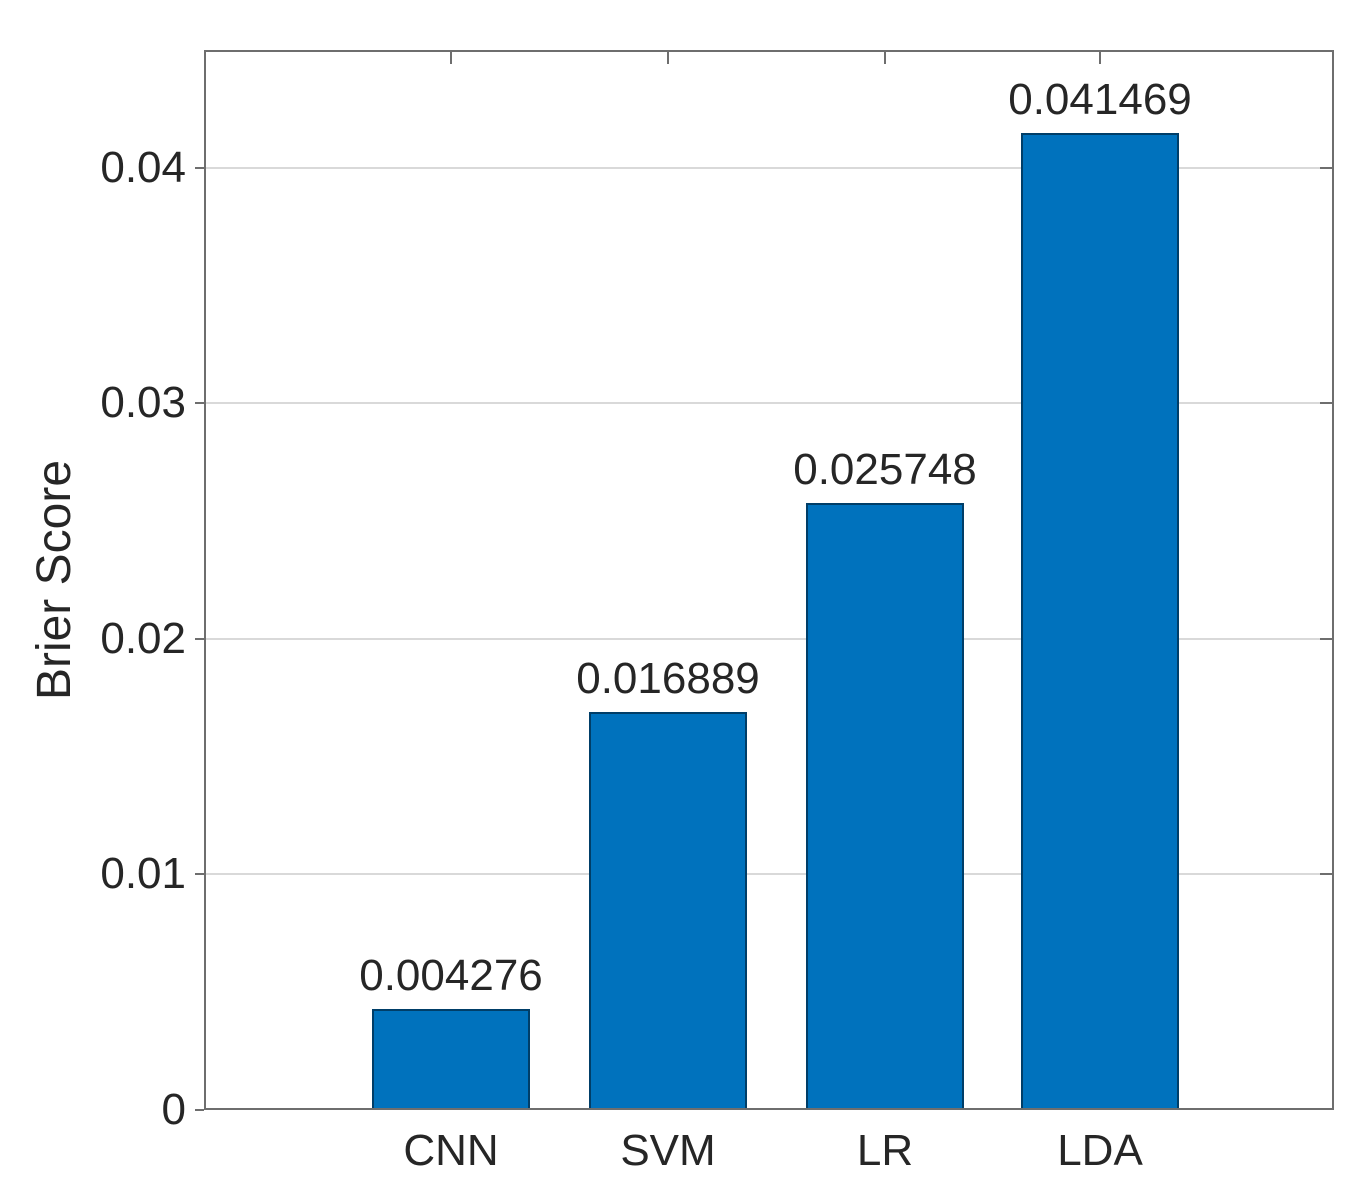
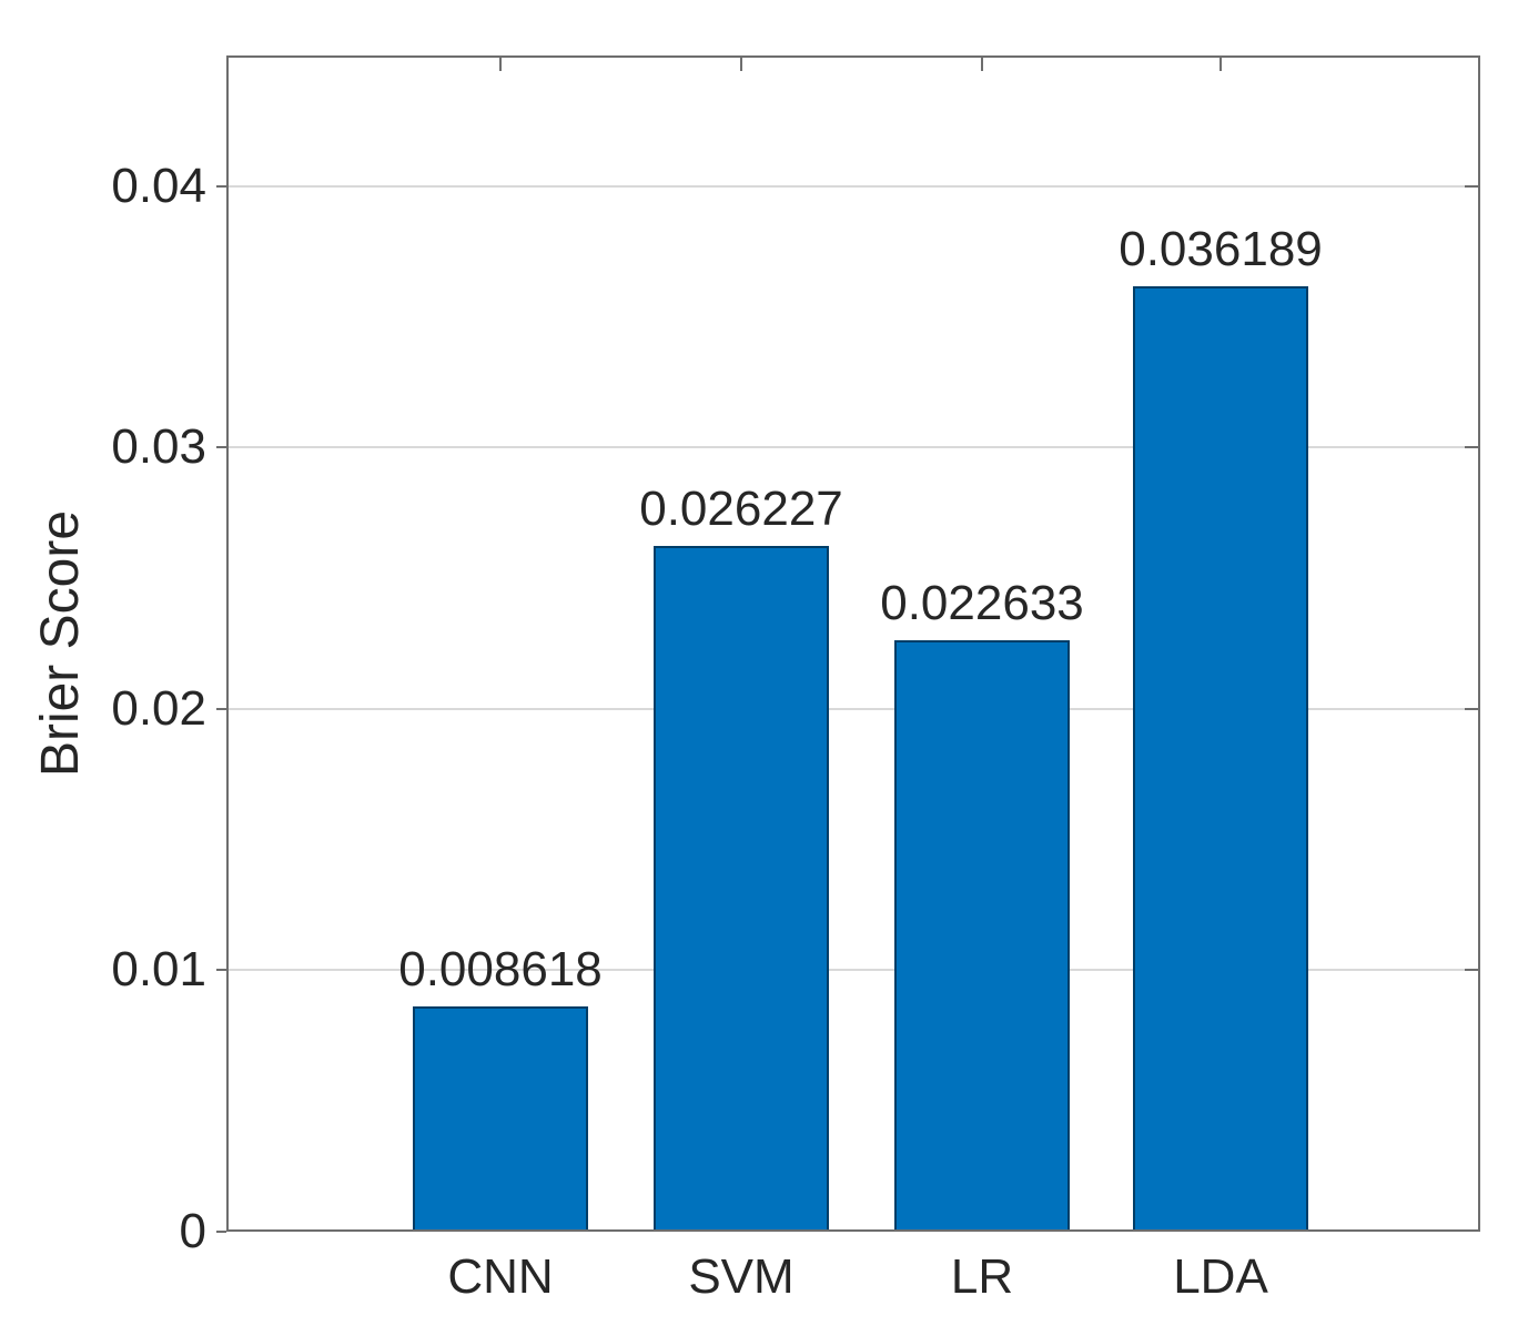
CNN: 0.004276 -> 0.008618
SVM: 0.016889 -> 0.026227
LR: 0.025748 -> 0.022633
LDA: 0.041469 -> 0.036189
